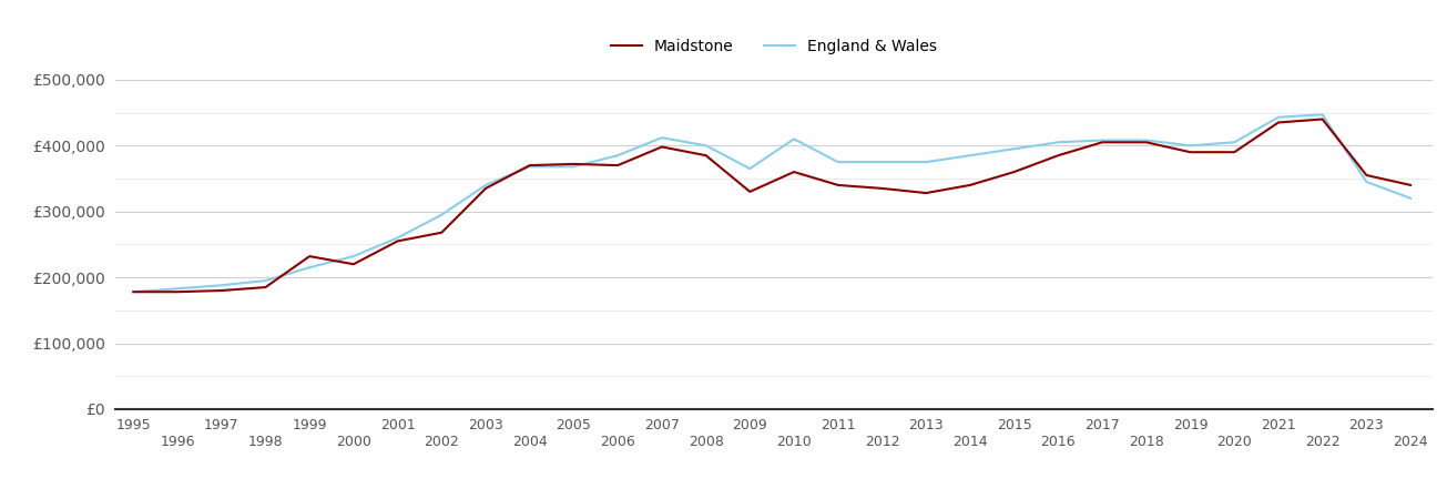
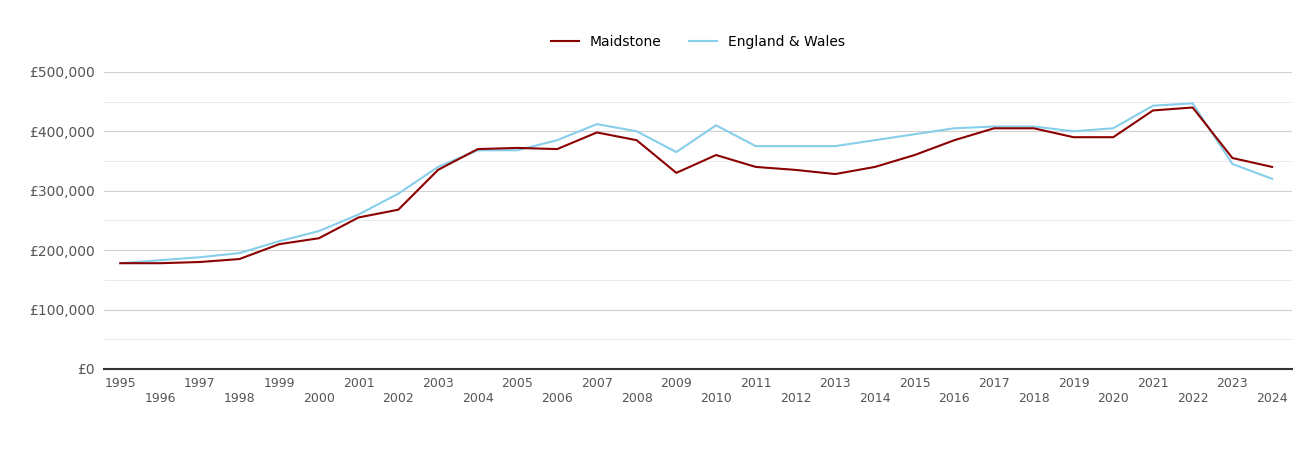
Maidstone/1999: £232,000 -> £210,000
